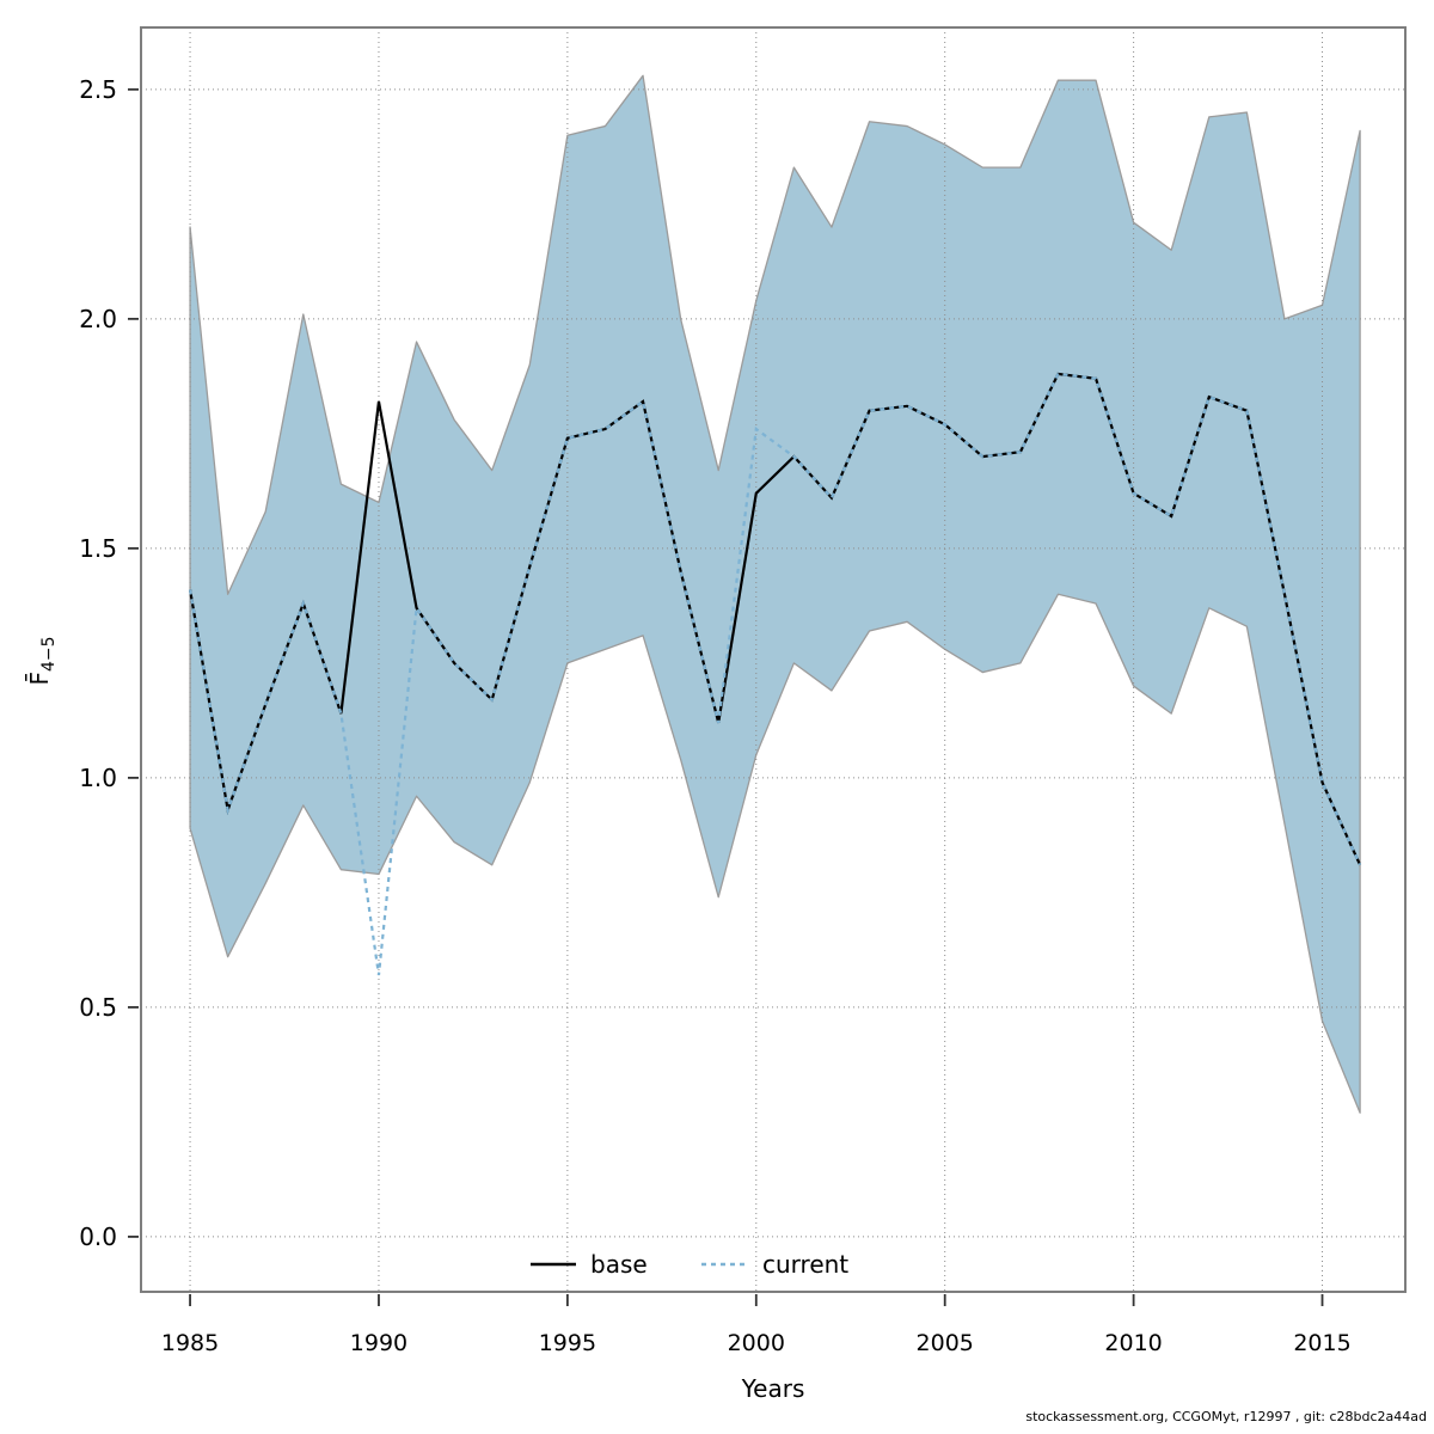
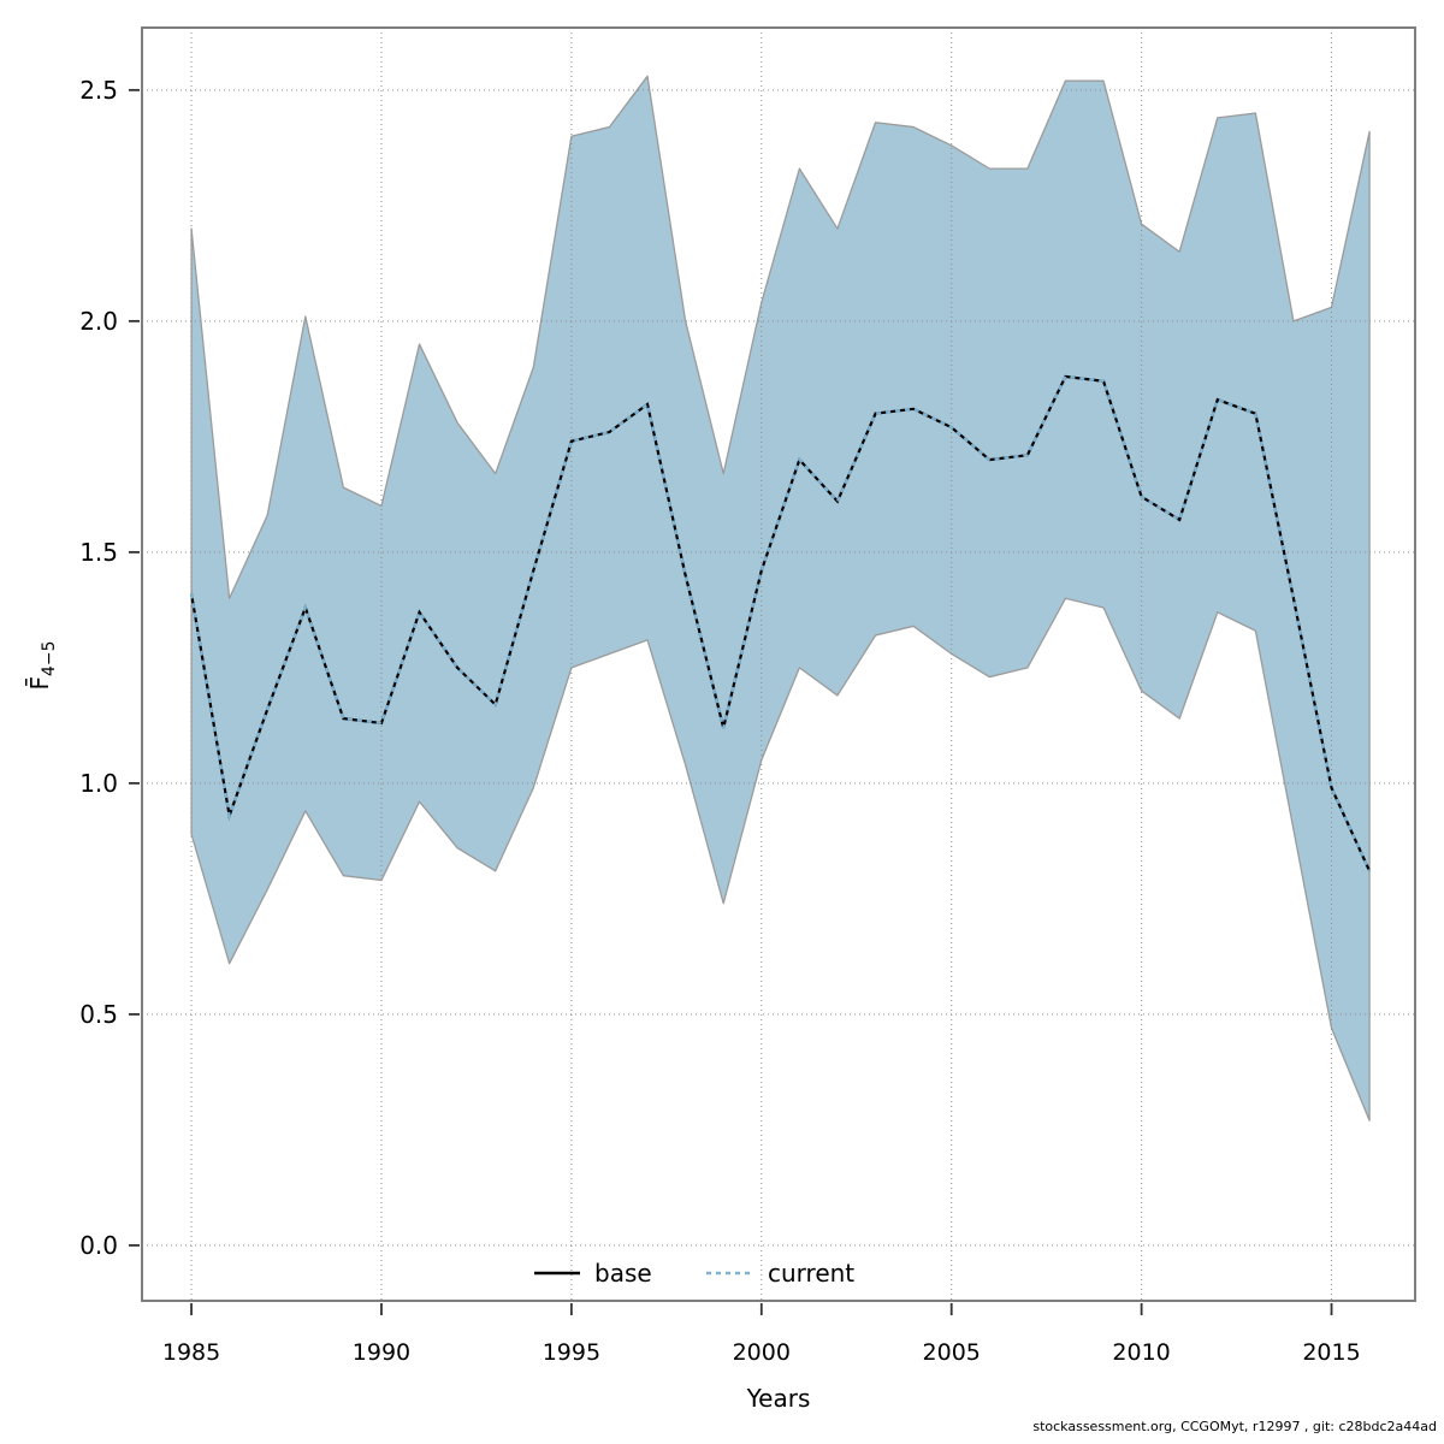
base/1990: 1.82 -> 1.13
current/1990: 0.57 -> 1.13
base/2000: 1.62 -> 1.46
current/2000: 1.76 -> 1.46
